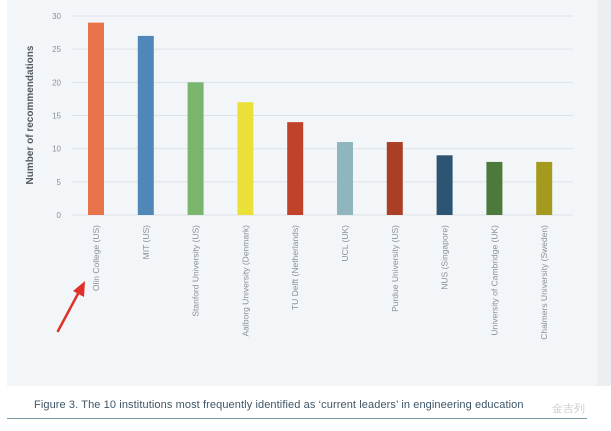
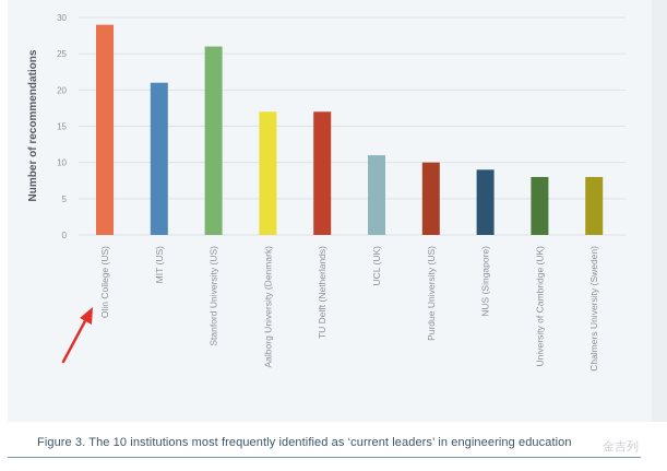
MIT (US): 27 -> 21
Stanford University (US): 20 -> 26
TU Delft (Netherlands): 14 -> 17
Purdue University (US): 11 -> 10
